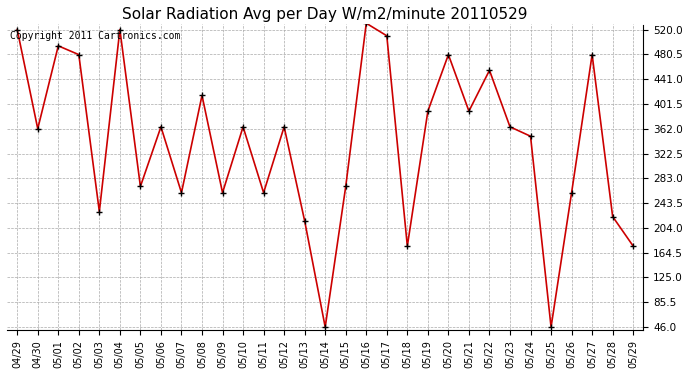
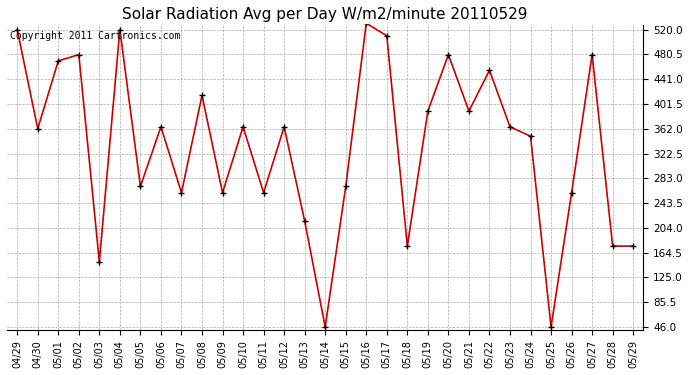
05/01: 494 -> 470
05/03: 230 -> 150
05/28: 222 -> 175
